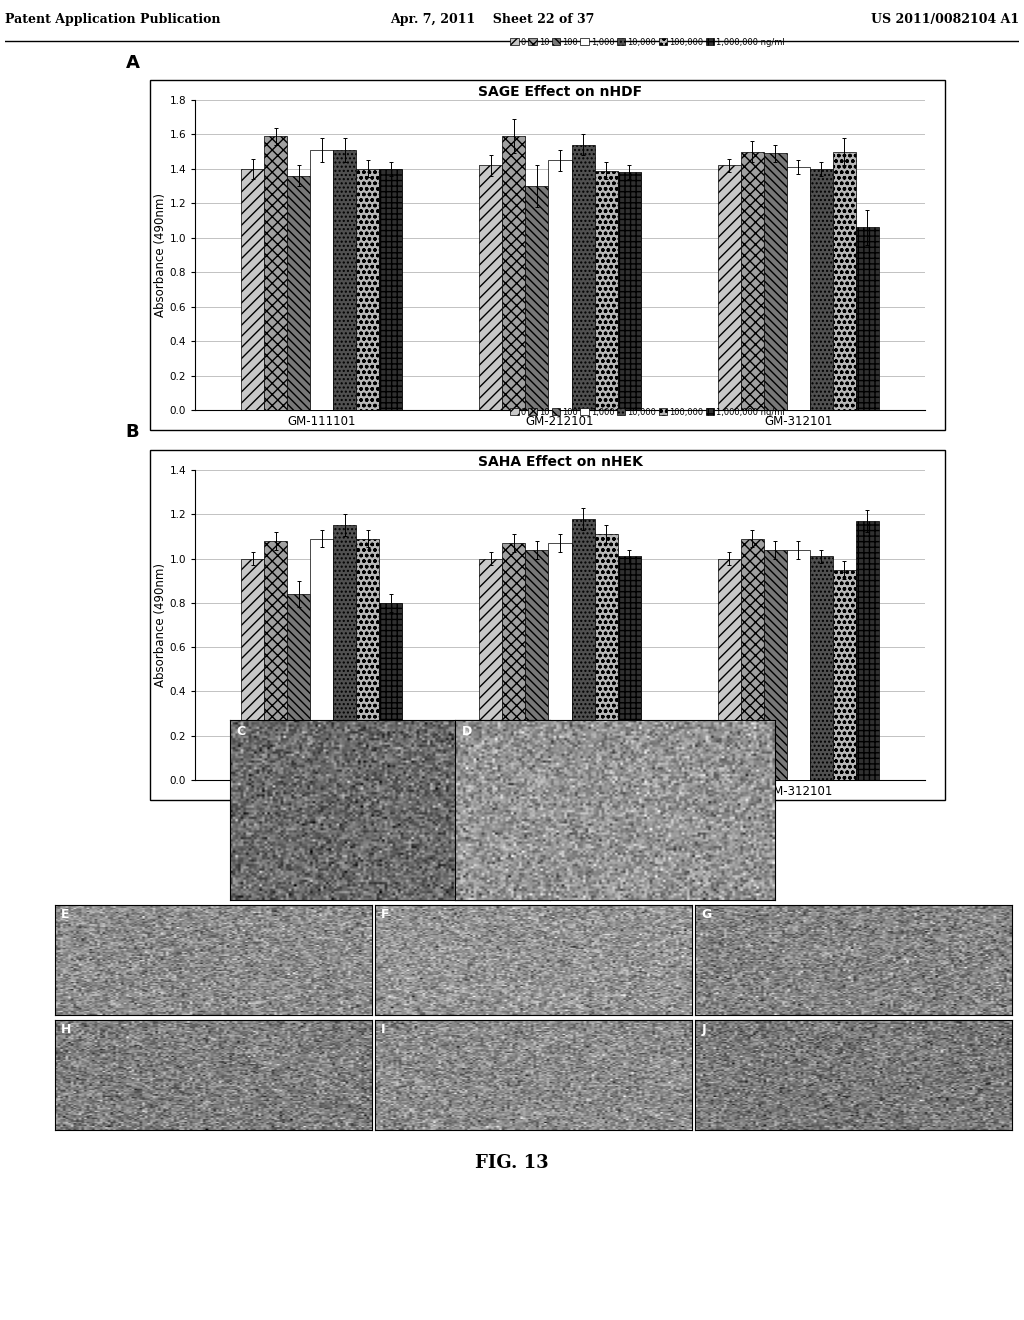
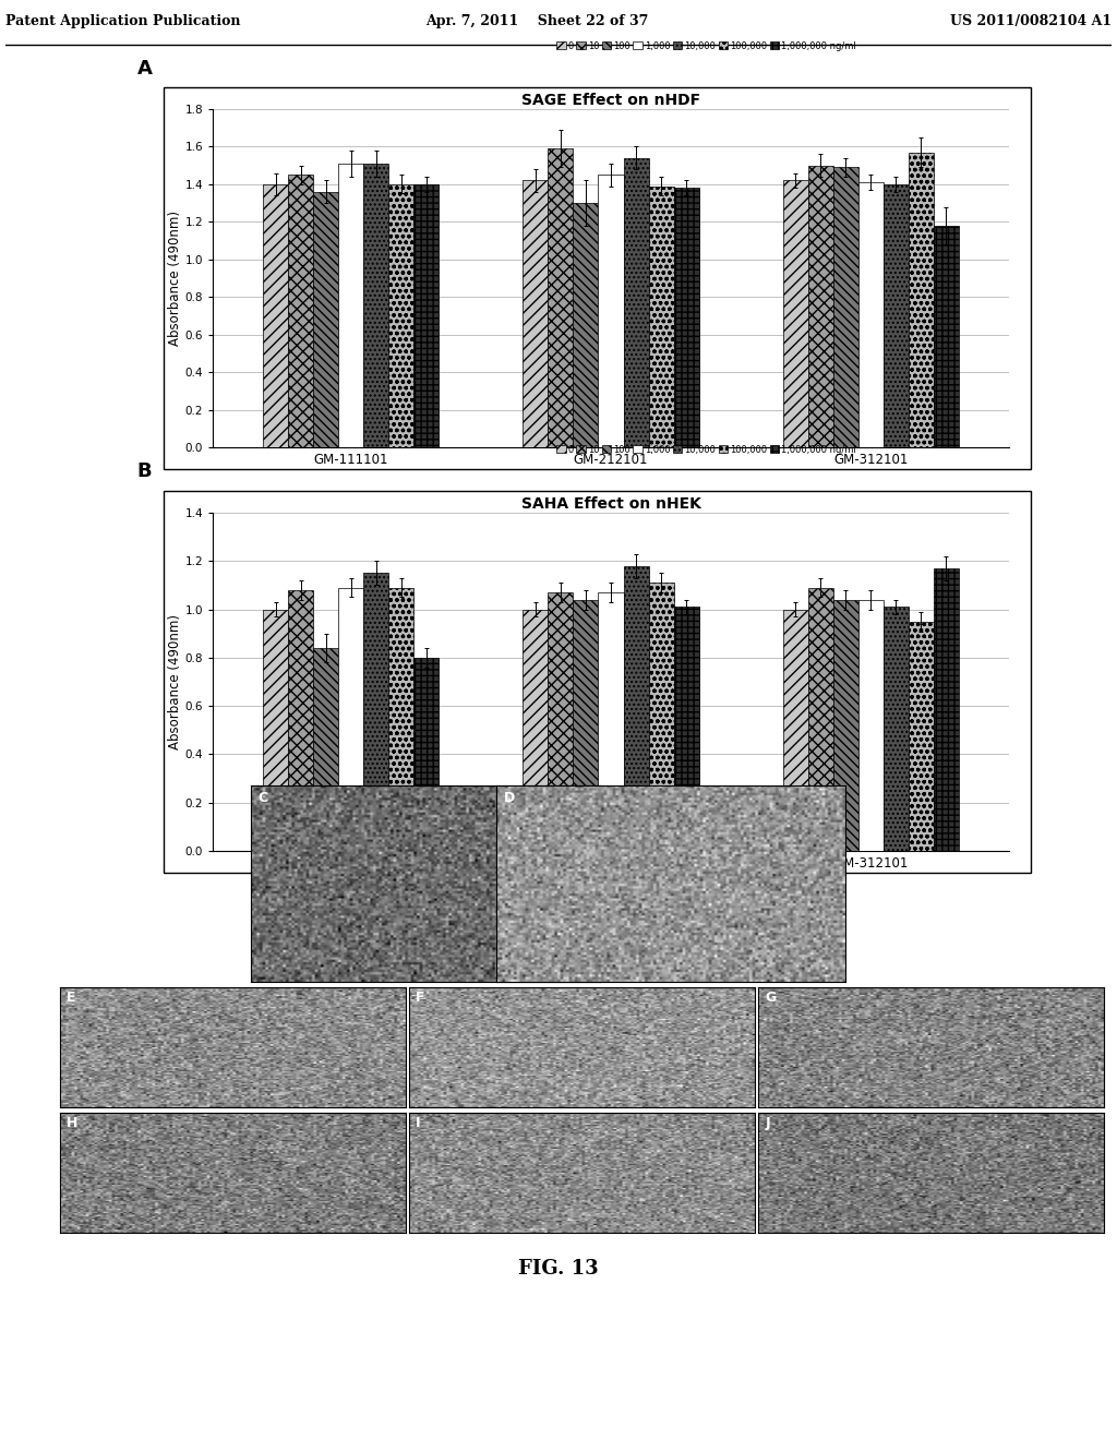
SAGE Effect on nHDF/10/GM-111101: 1.59 -> 1.45
SAGE Effect on nHDF/100,000/GM-312101: 1.50 -> 1.57
SAGE Effect on nHDF/1,000,000 ng/ml/GM-312101: 1.06 -> 1.18
